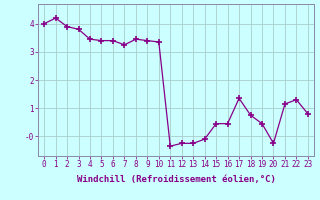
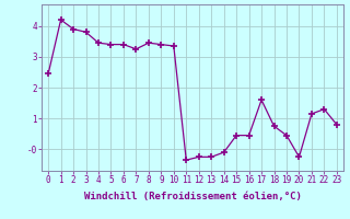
0: 4.00 -> 2.45
17: 1.35 -> 1.60
